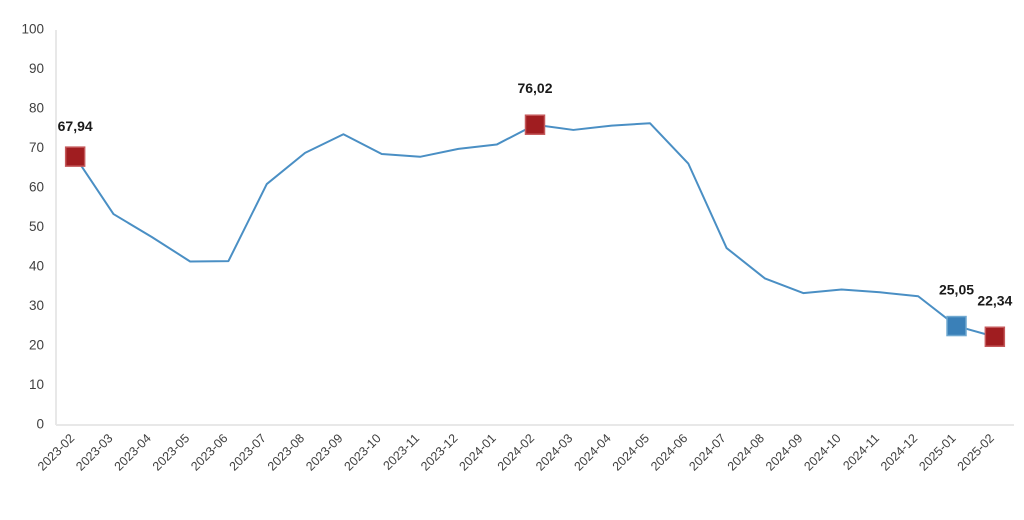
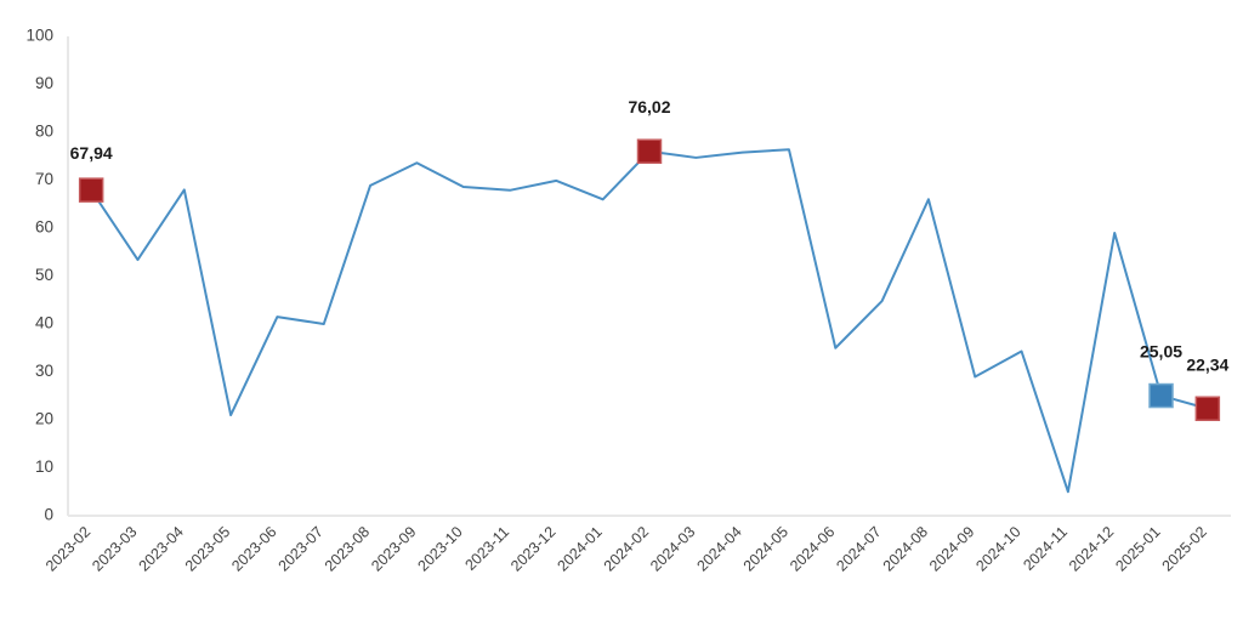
2023-04: 48 -> 68
2023-05: 41 -> 21
2023-07: 61 -> 40
2024-01: 71 -> 66
2024-06: 66 -> 35
2024-08: 37 -> 66
2024-09: 33 -> 29
2024-11: 34 -> 5
2024-12: 33 -> 59
